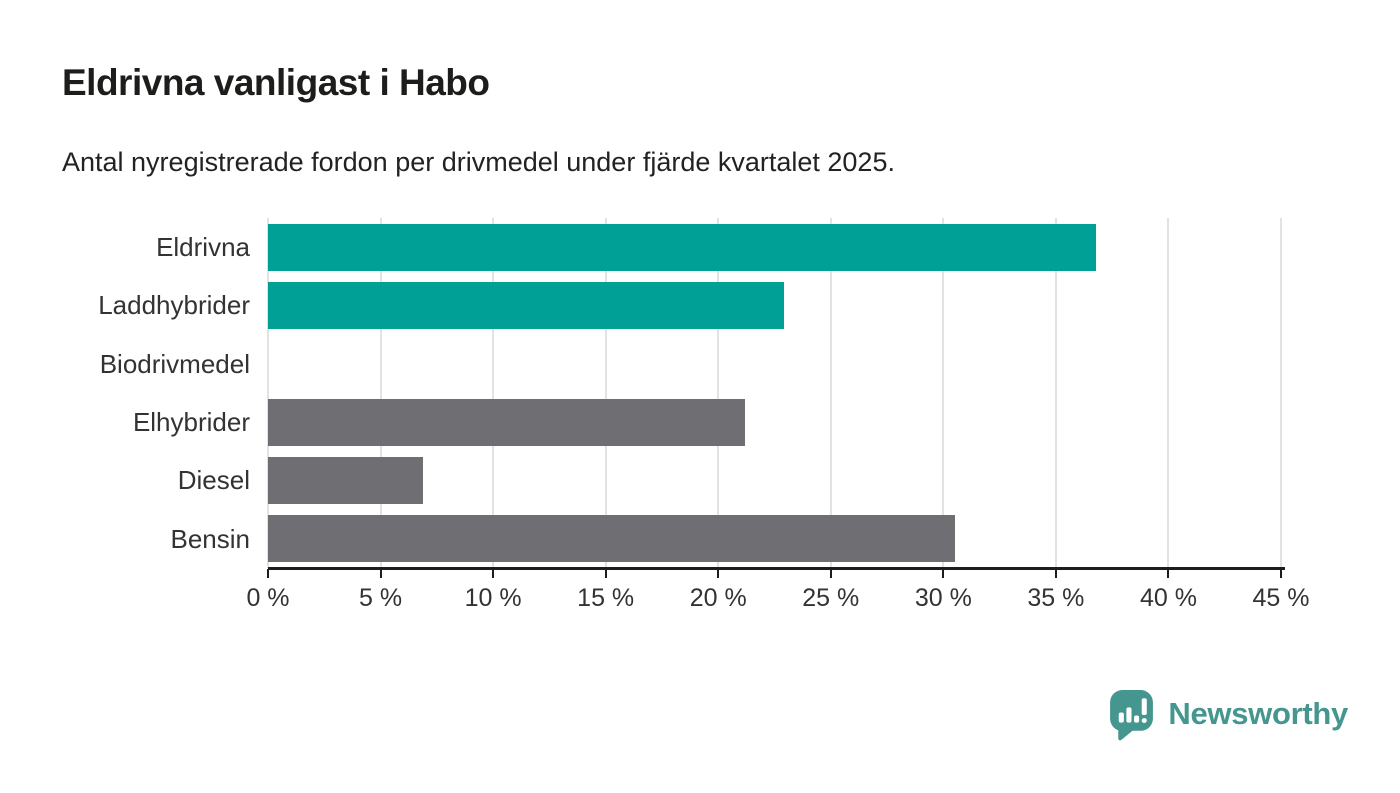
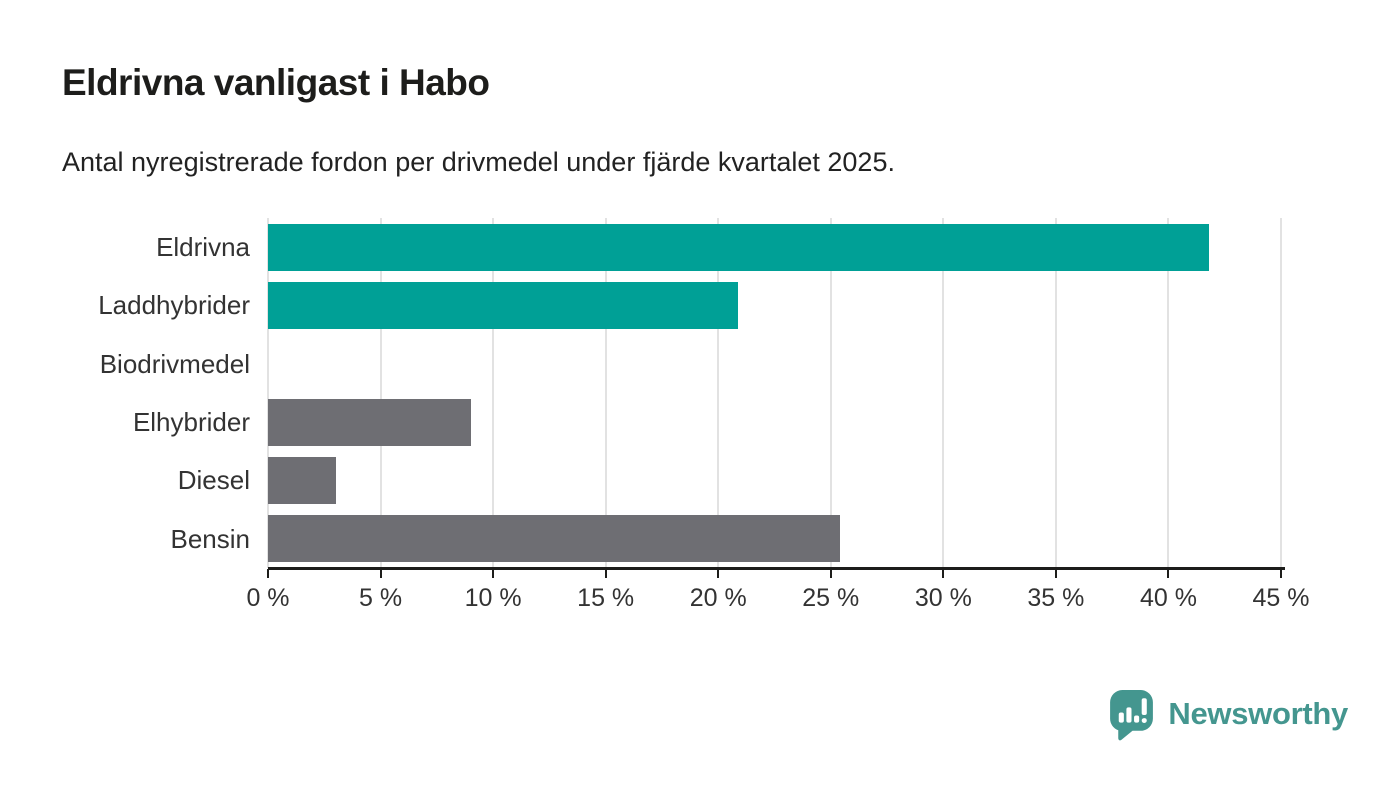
Eldrivna: 36.8% -> 41.8%
Laddhybrider: 22.9% -> 20.9%
Elhybrider: 21.2% -> 9.0%
Diesel: 6.9% -> 3.0%
Bensin: 30.5% -> 25.4%
